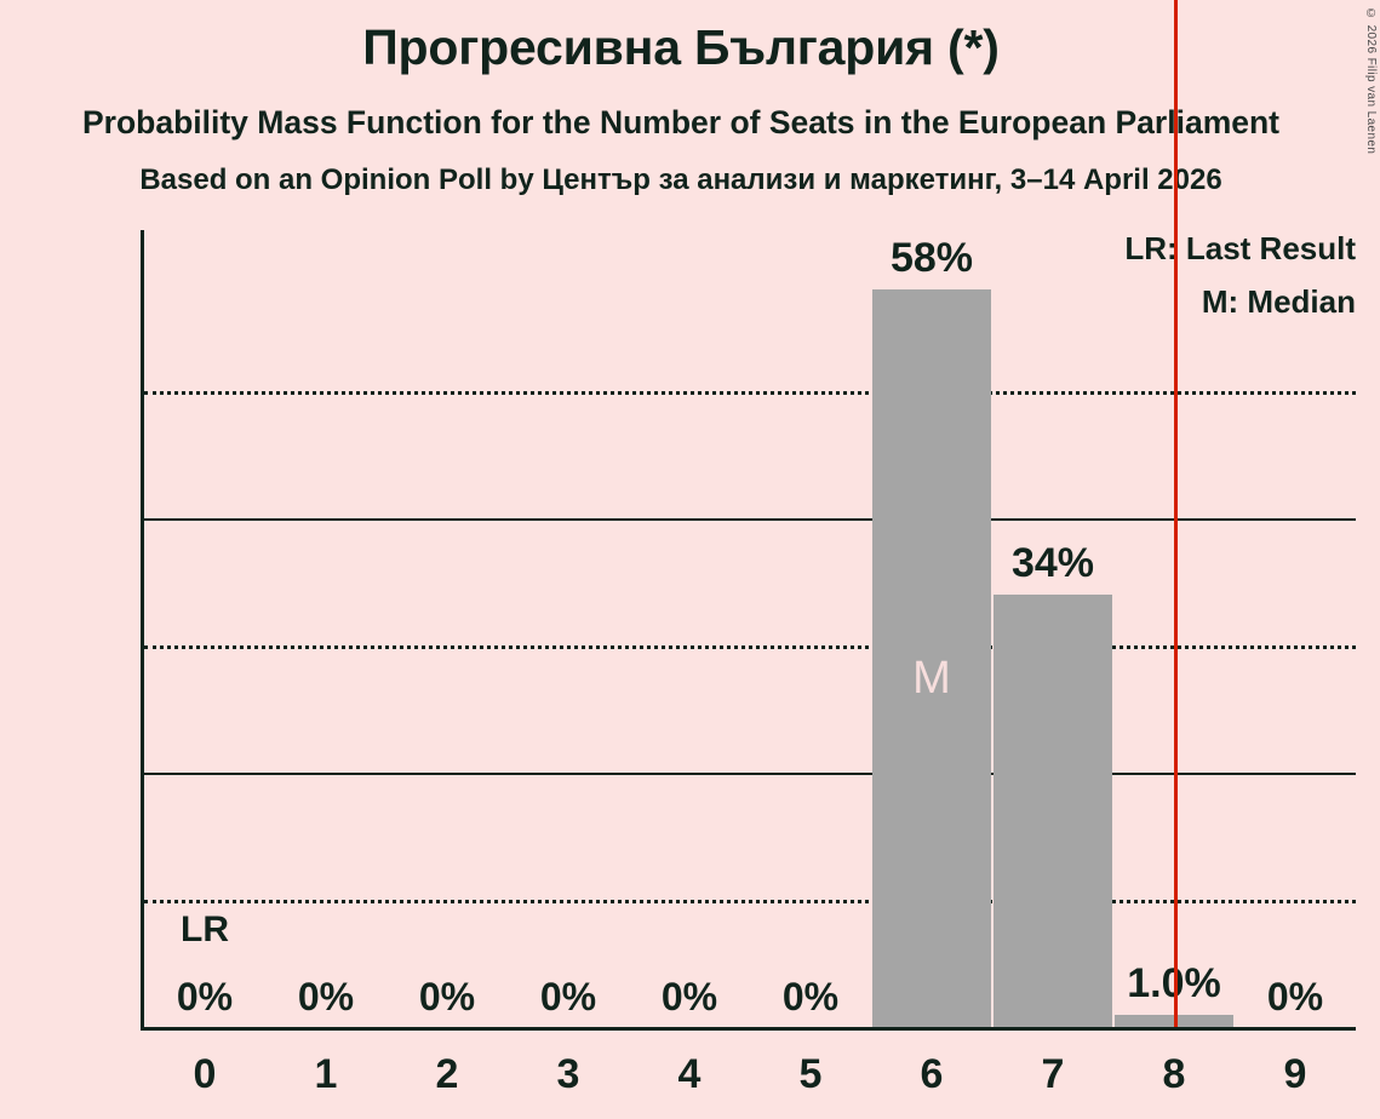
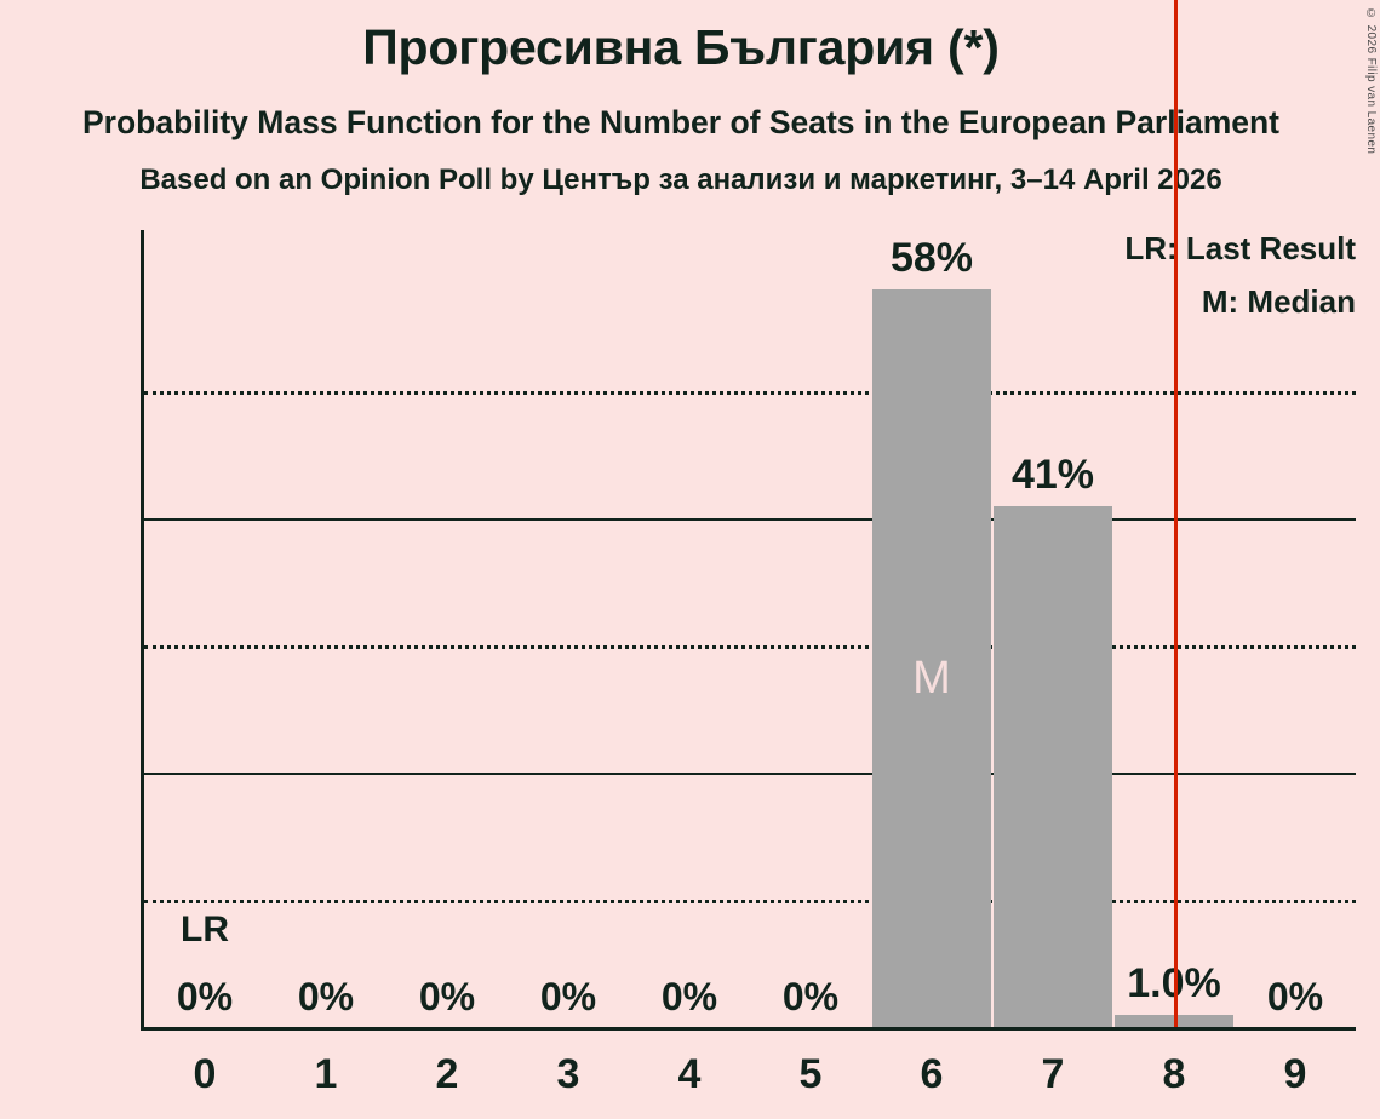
7: 34% -> 41%
